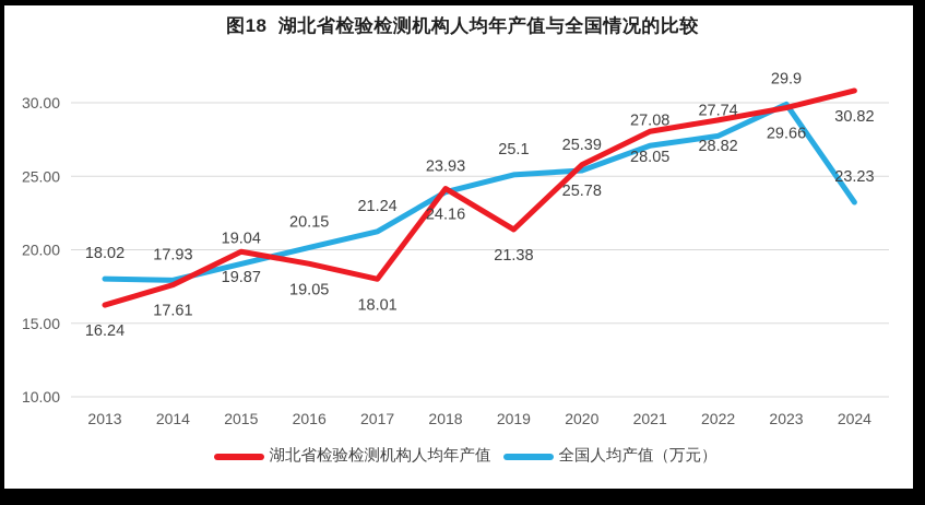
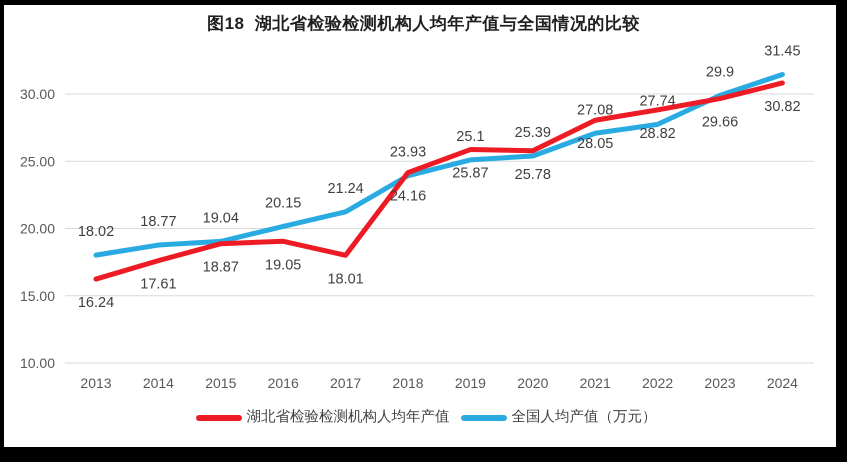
全国人均产值（万元）/2014: 17.93 -> 18.77
湖北省检验检测机构人均年产值/2015: 19.87 -> 18.87
湖北省检验检测机构人均年产值/2019: 21.38 -> 25.87
全国人均产值（万元）/2024: 23.23 -> 31.45
